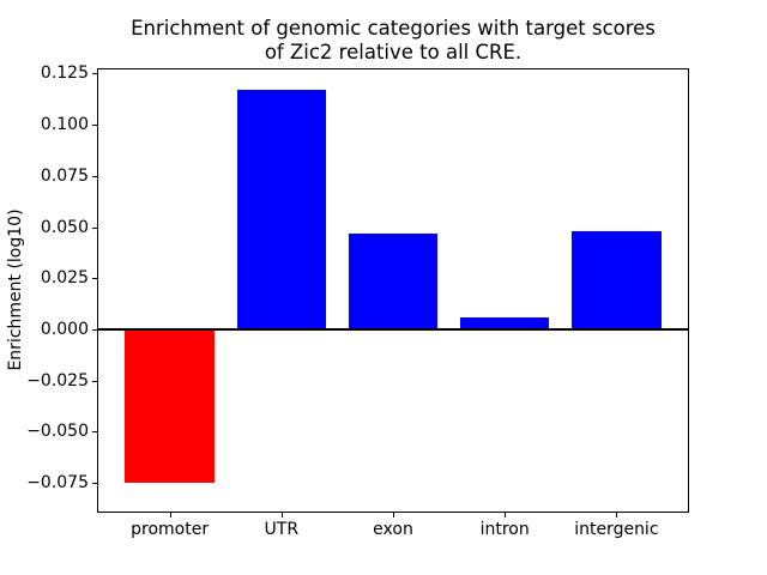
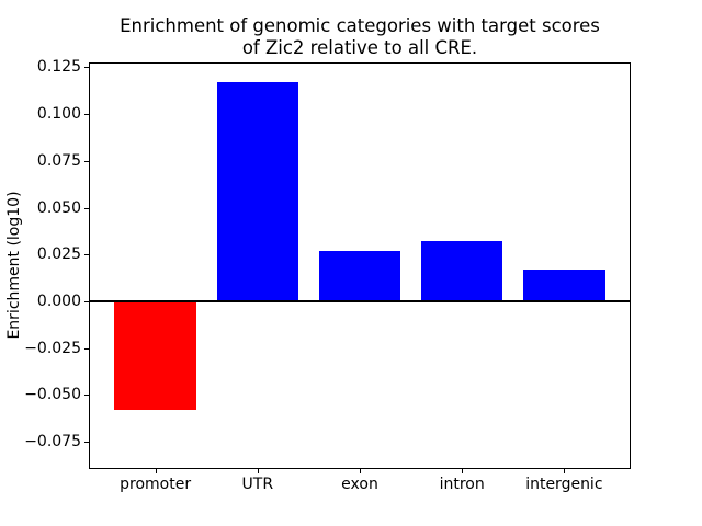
promoter: -0.075 -> -0.058
exon: 0.047 -> 0.027
intron: 0.006 -> 0.032
intergenic: 0.048 -> 0.017
